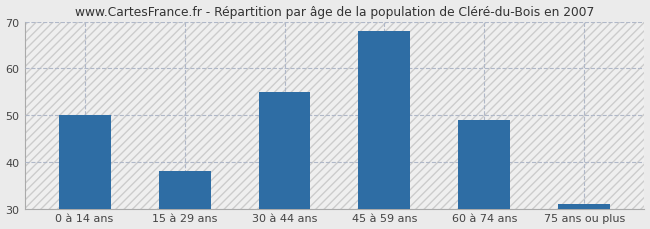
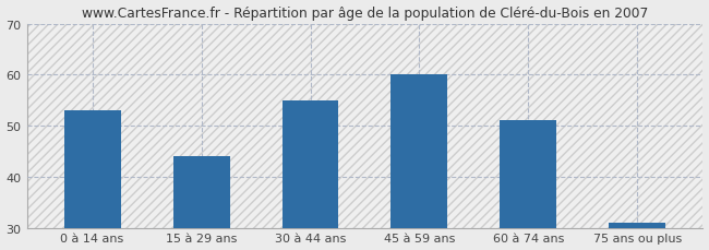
0 à 14 ans: 50 -> 53
15 à 29 ans: 38 -> 44
45 à 59 ans: 68 -> 60
60 à 74 ans: 49 -> 51
